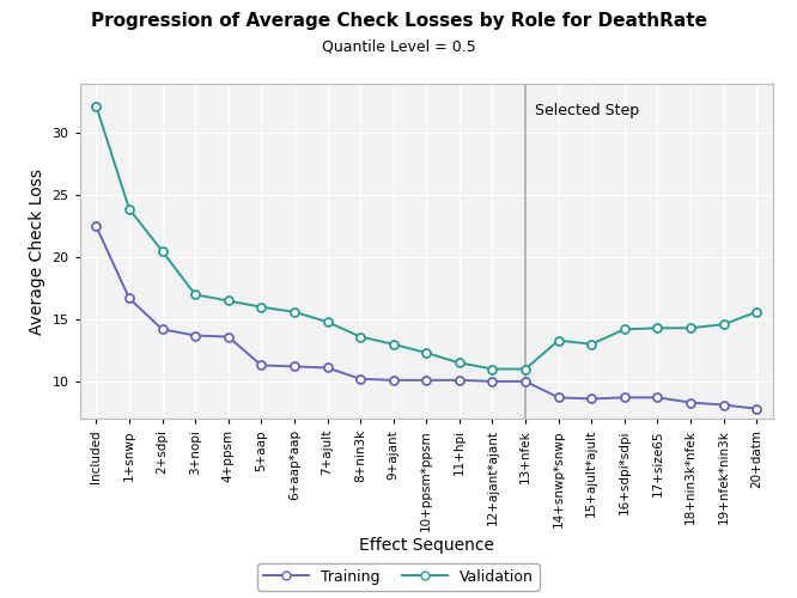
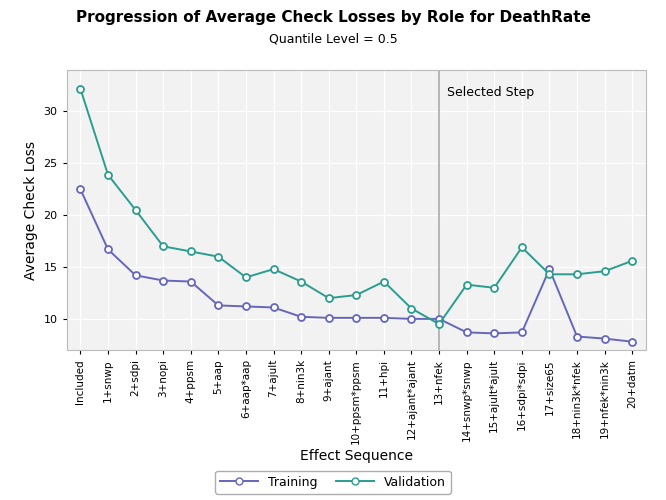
Validation/6+aap*aap: 15.6 -> 14.0
Validation/9+ajant: 13.0 -> 12.0
Validation/11+hpi: 11.5 -> 13.6
Validation/13+nfek: 11.0 -> 9.5
Validation/16+sdpi*sdpi: 14.2 -> 16.9
Training/17+size65: 8.7 -> 14.8
